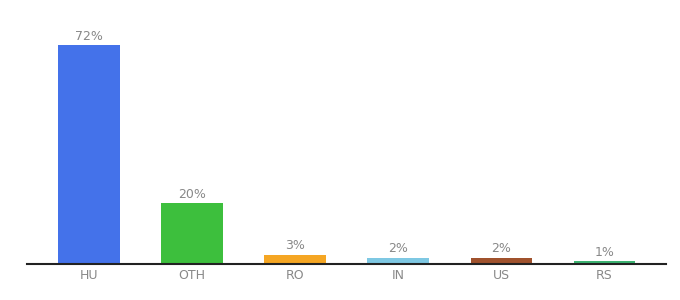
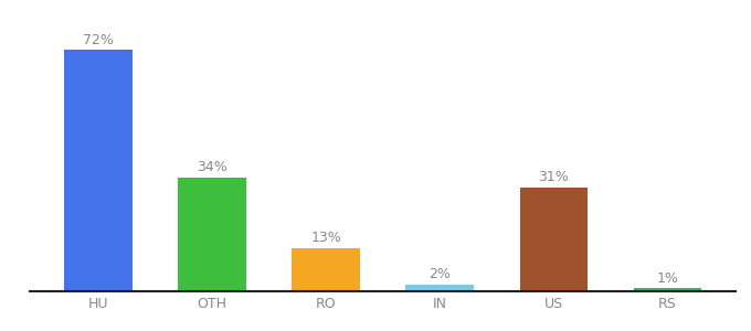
OTH: 20% -> 34%
RO: 3% -> 13%
US: 2% -> 31%
